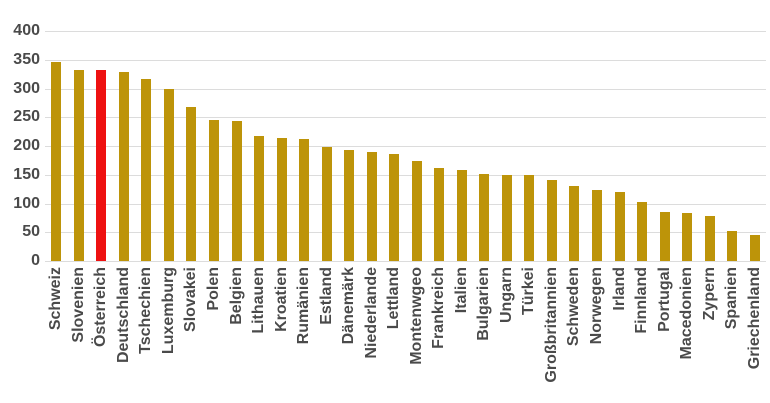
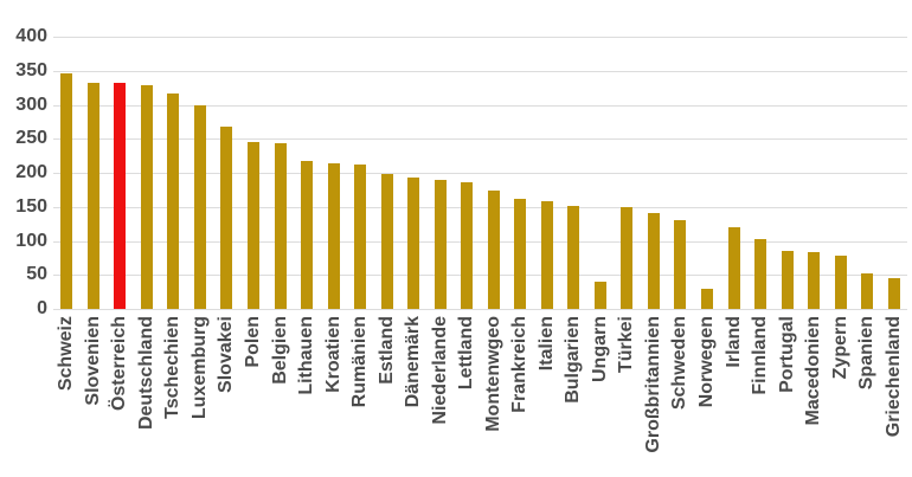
Ungarn: 150 -> 40
Norwegen: 120 -> 30
